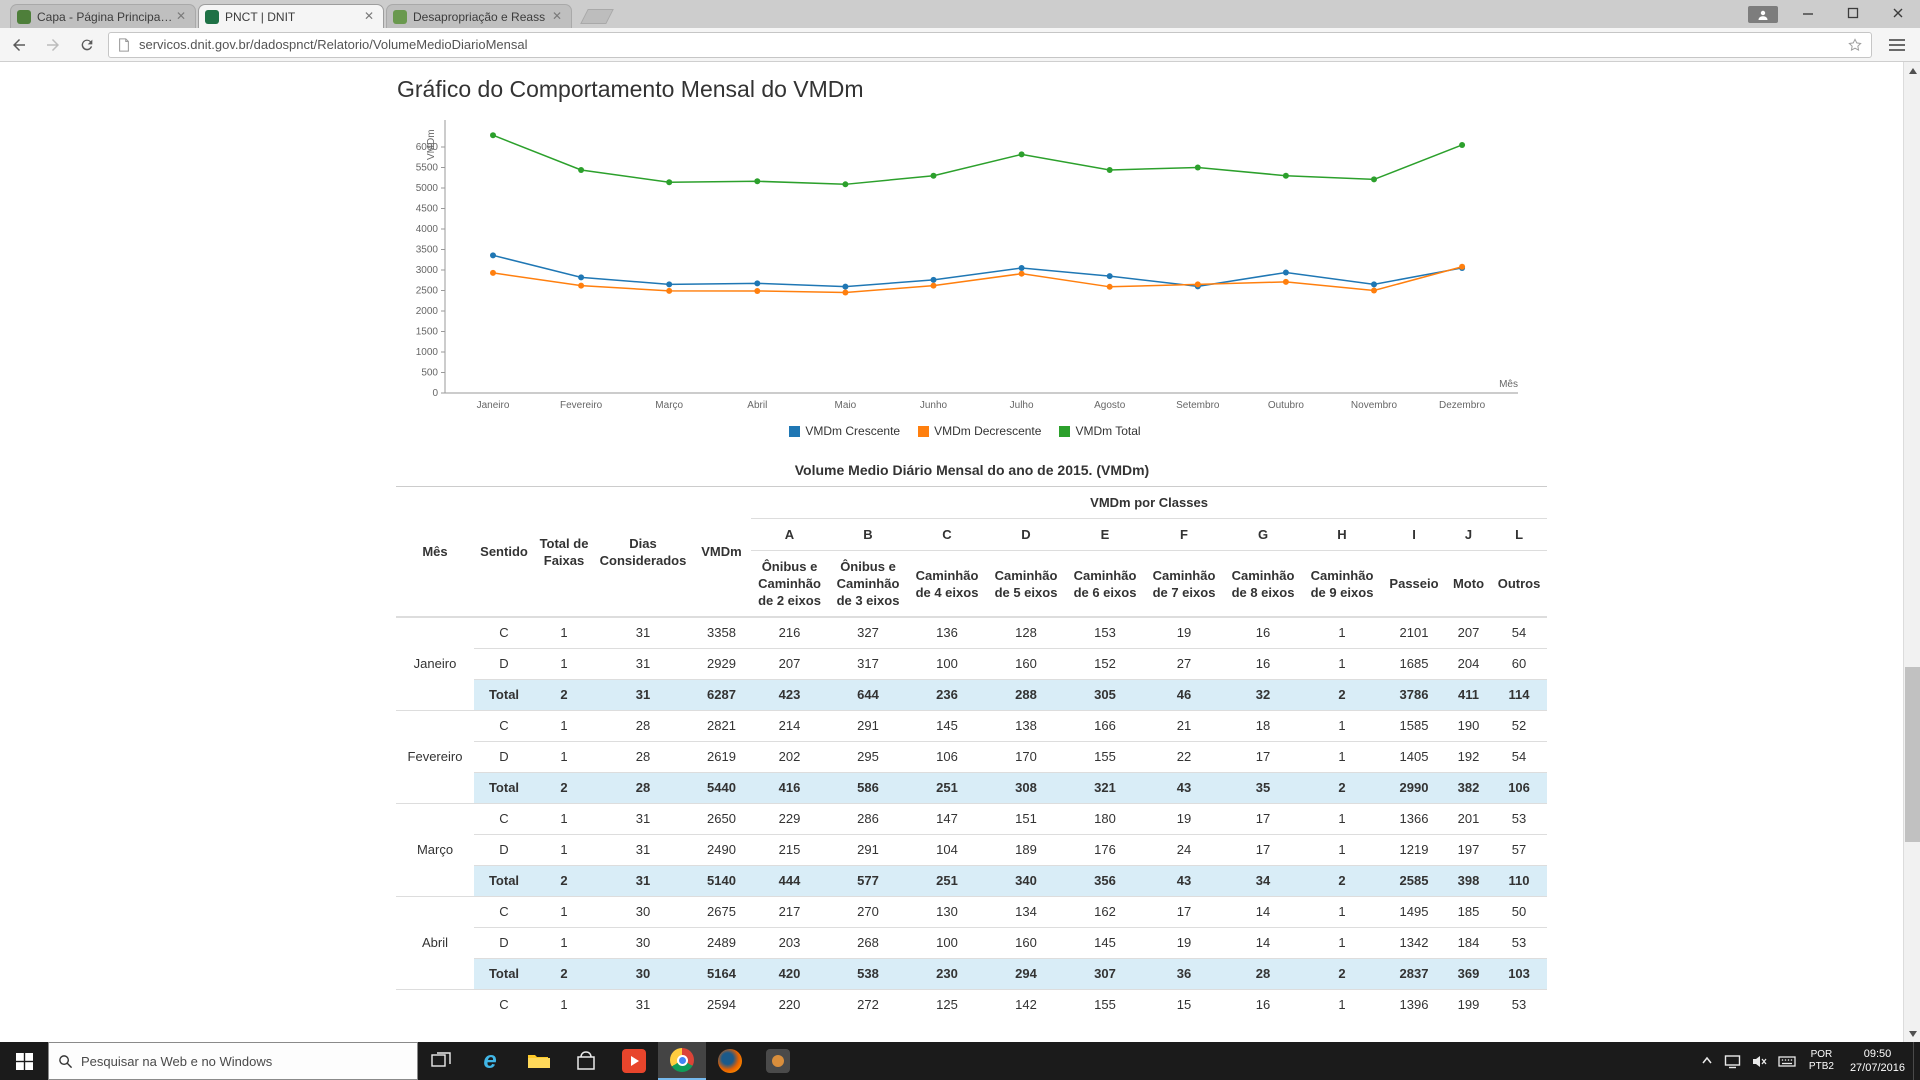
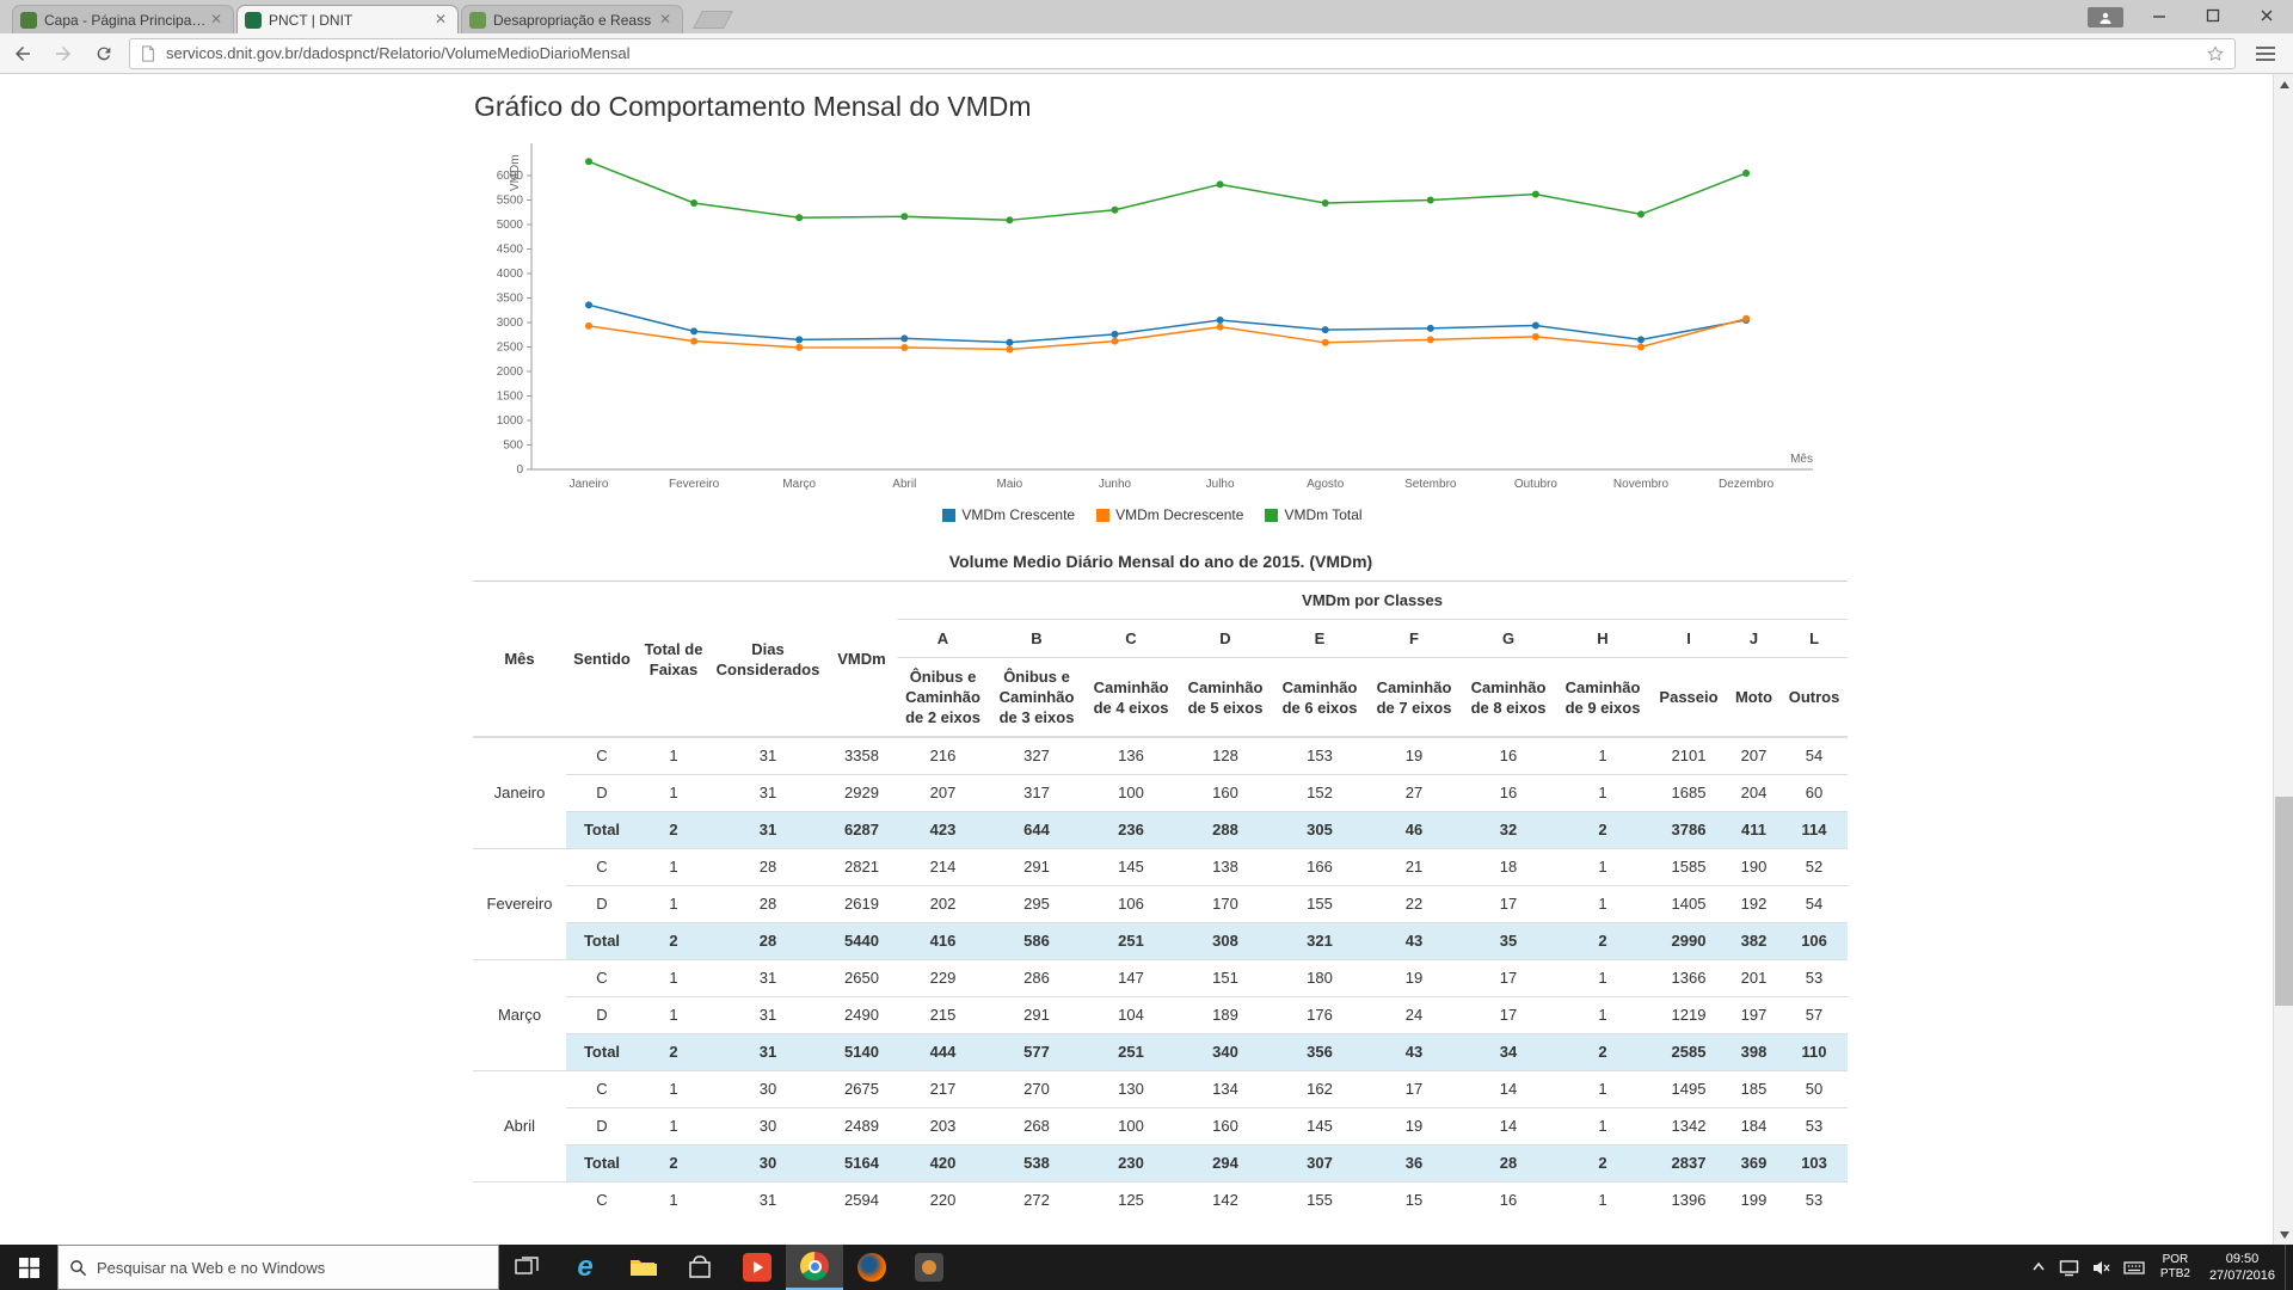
VMDm Crescente/Setembro: 2600 -> 2900
VMDm Total/Outubro: 5300 -> 5600
